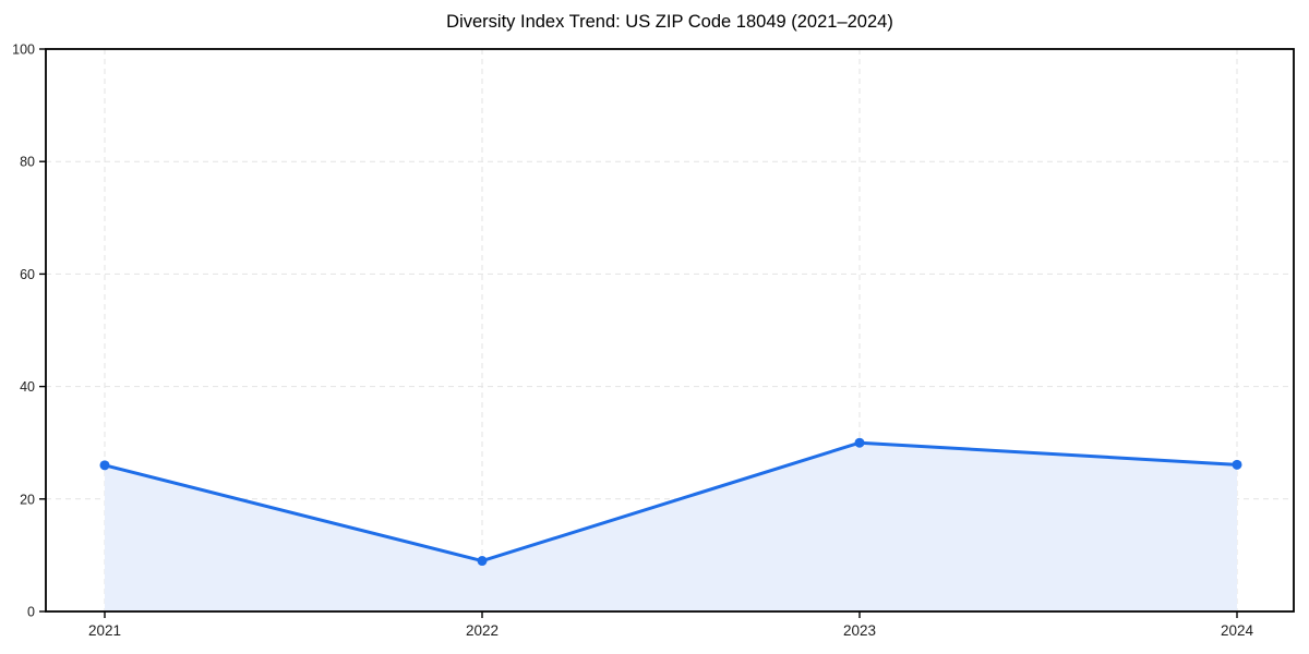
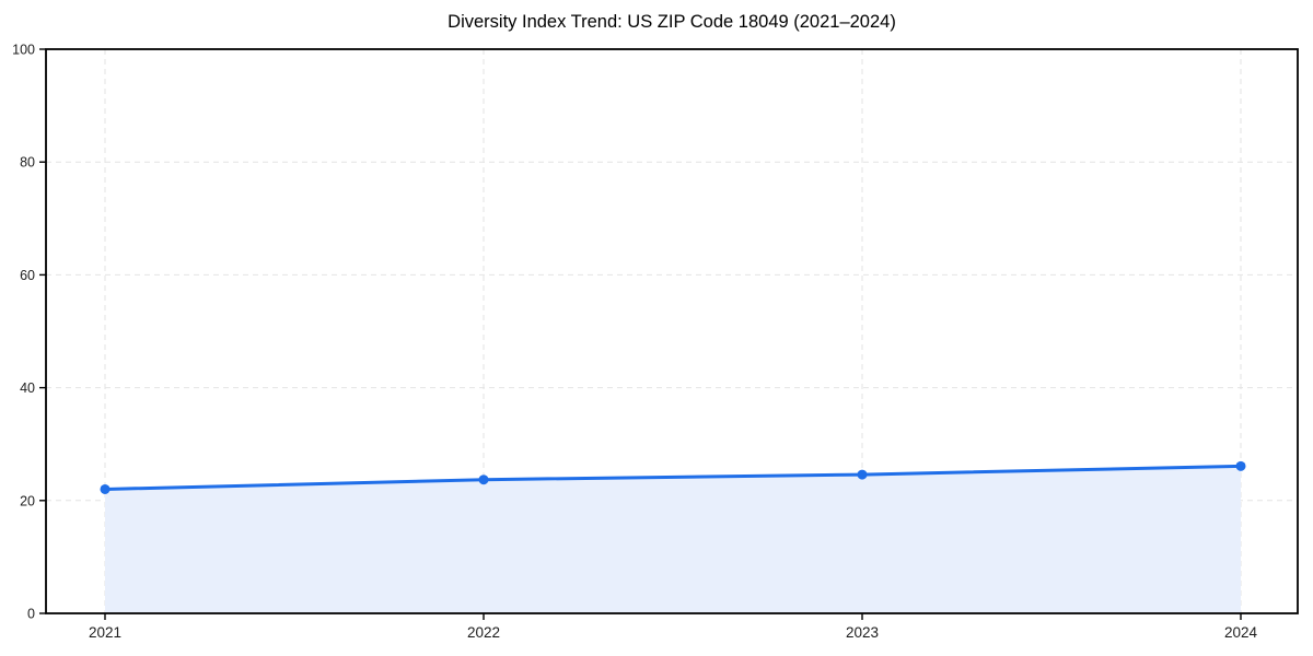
2021: 26 -> 22
2022: 9 -> 24
2023: 30 -> 25
